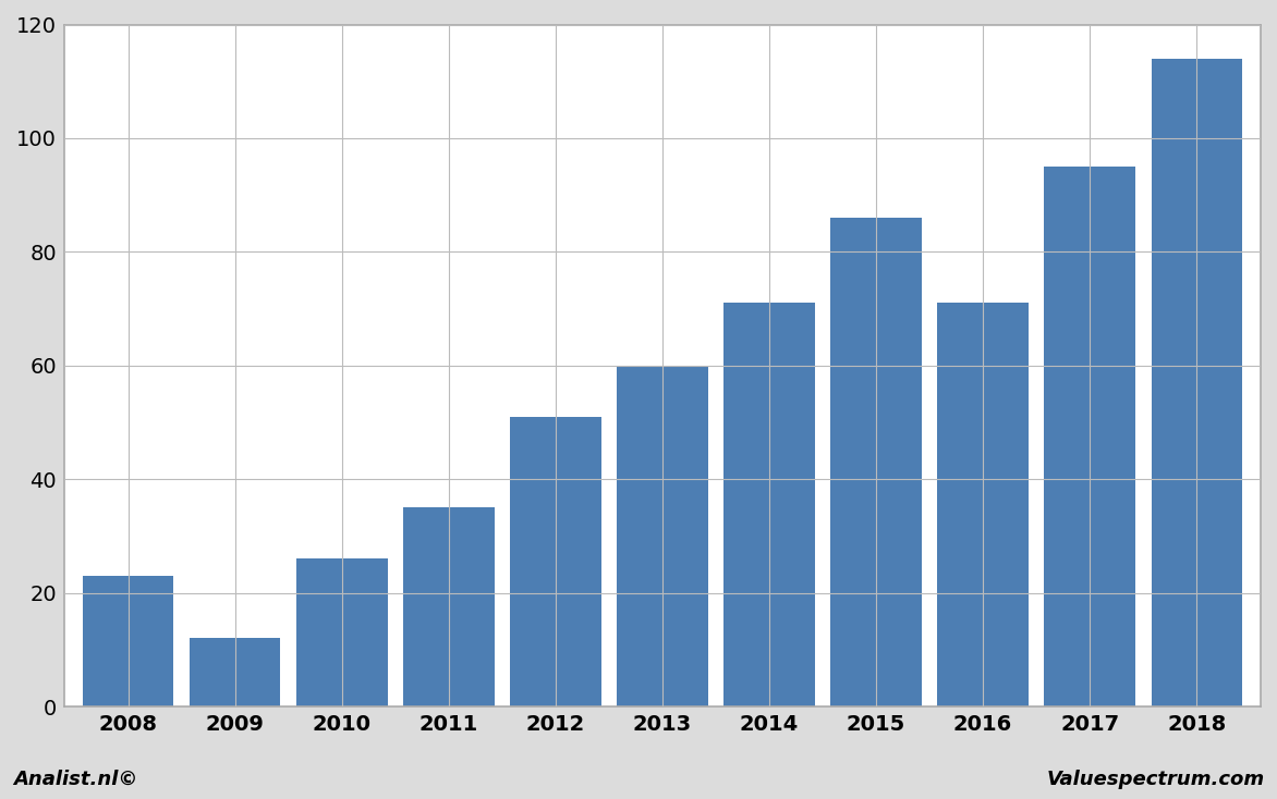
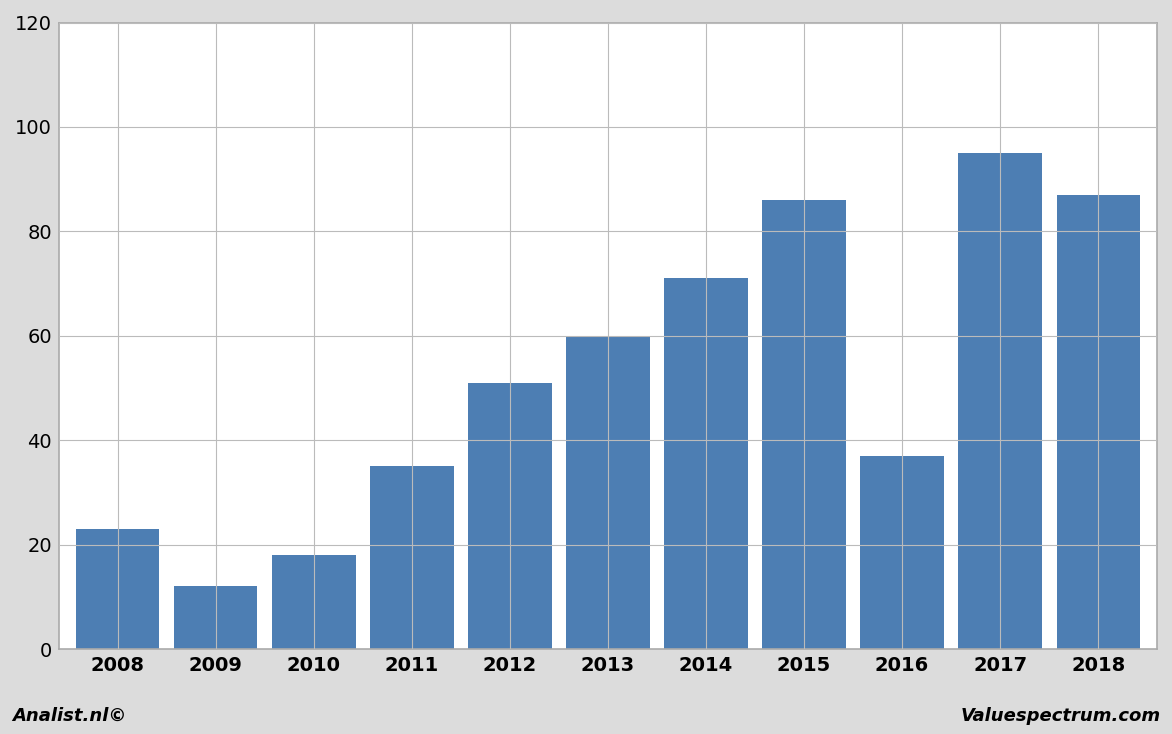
2010: 26 -> 18
2016: 71 -> 37
2018: 114 -> 87
